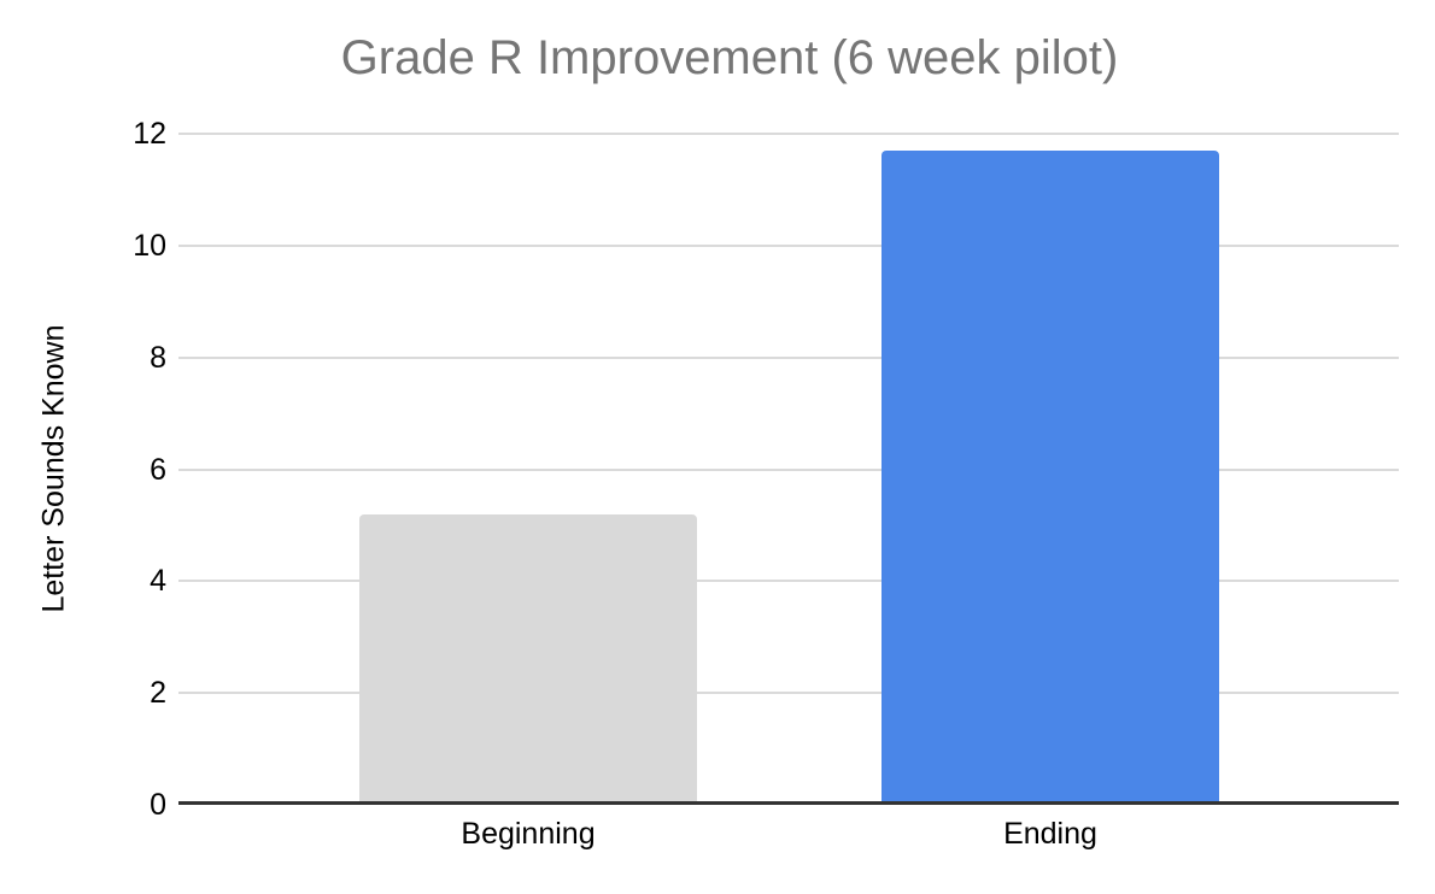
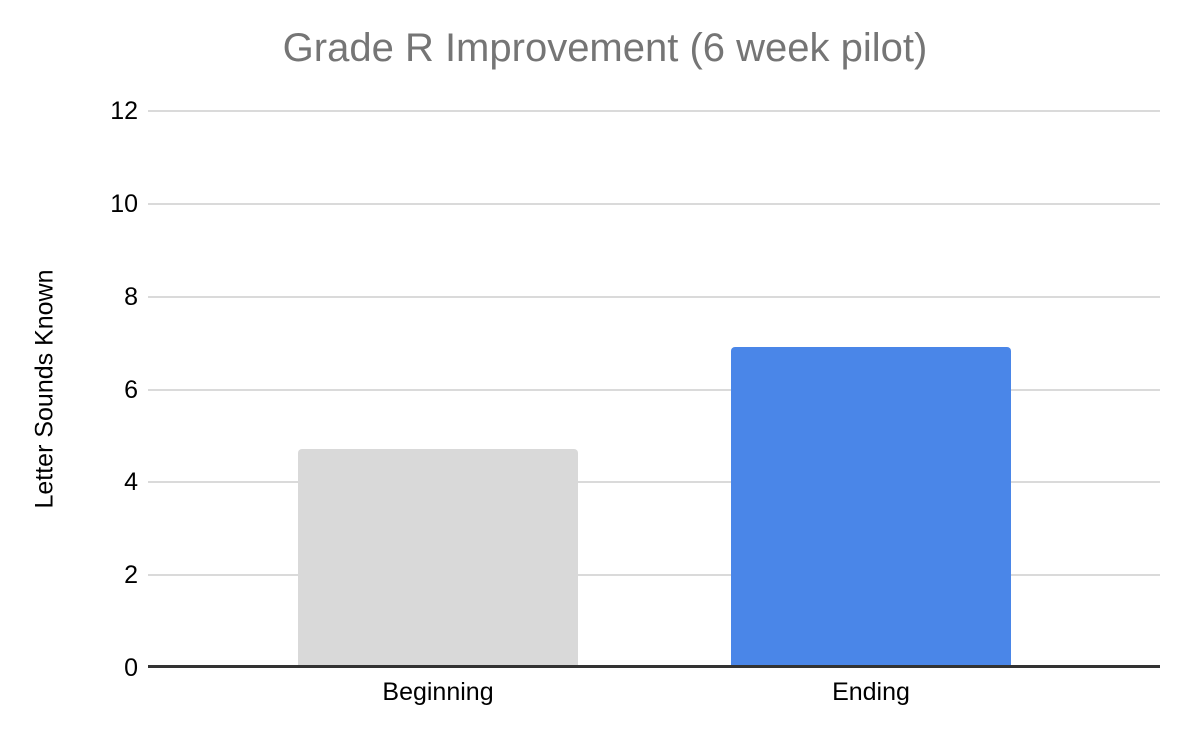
Beginning: 5.2 -> 4.7
Ending: 11.7 -> 6.9
